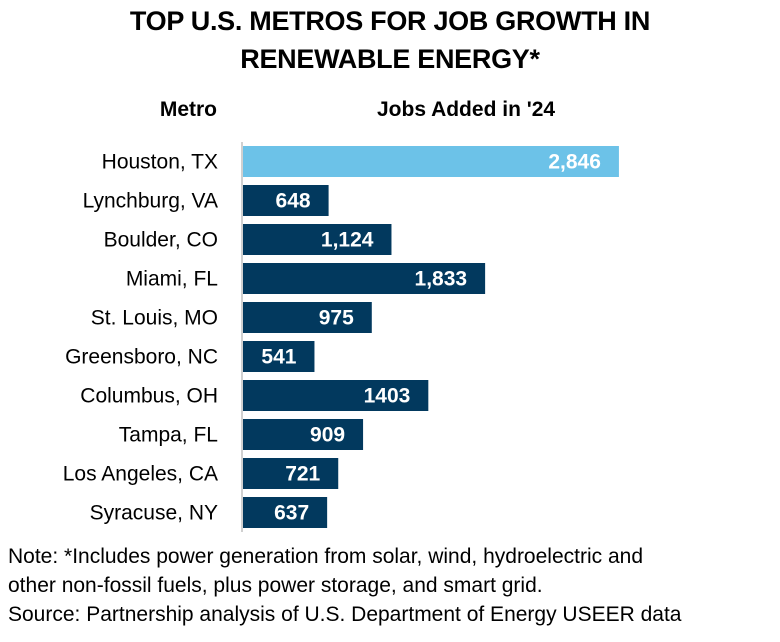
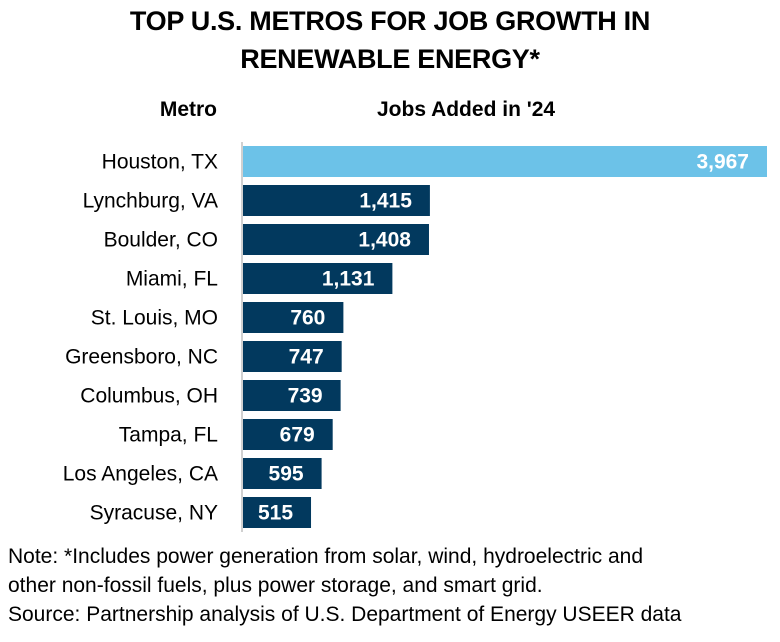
Houston, TX: 2,846 -> 3,967
Lynchburg, VA: 648 -> 1,415
Boulder, CO: 1,124 -> 1,408
Miami, FL: 1,833 -> 1,131
St. Louis, MO: 975 -> 760
Greensboro, NC: 541 -> 747
Columbus, OH: 1403 -> 739
Tampa, FL: 909 -> 679
Los Angeles, CA: 721 -> 595
Syracuse, NY: 637 -> 515
